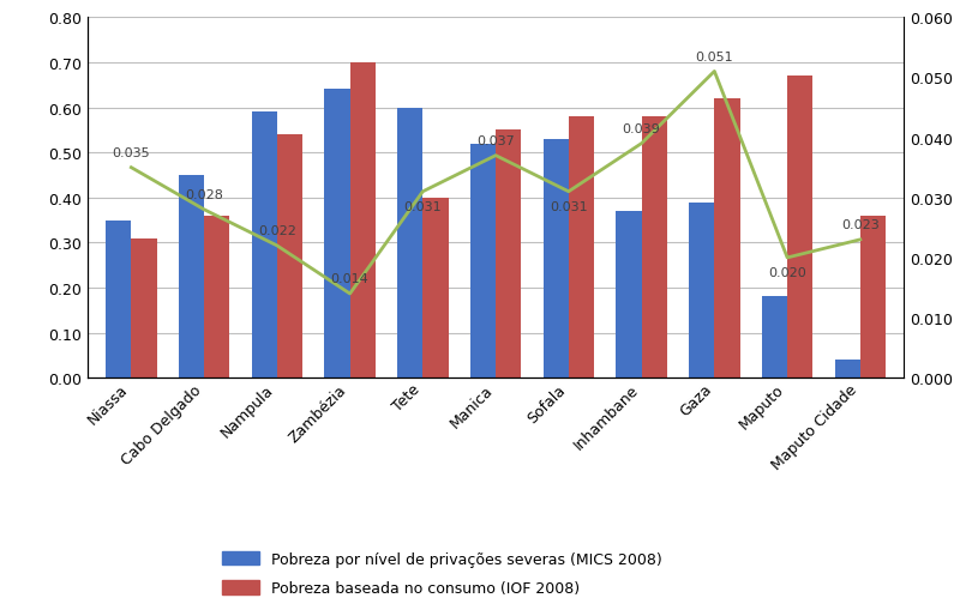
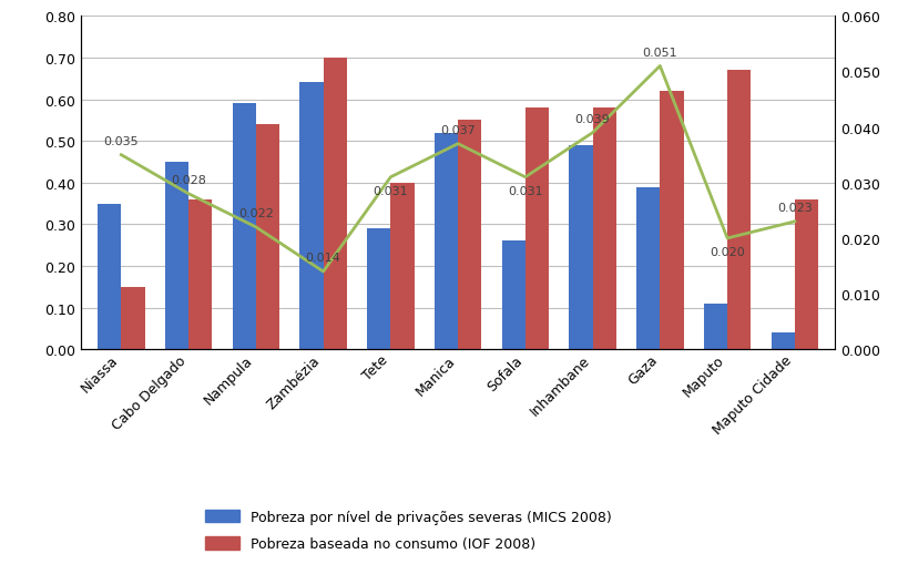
Pobreza baseada no consumo (IOF 2008)/Niassa: 0.31 -> 0.15
Pobreza por nível de privações severas (MICS 2008)/Tete: 0.60 -> 0.29
Pobreza por nível de privações severas (MICS 2008)/Sofala: 0.53 -> 0.26
Pobreza por nível de privações severas (MICS 2008)/Inhambane: 0.37 -> 0.49
Pobreza por nível de privações severas (MICS 2008)/Maputo: 0.18 -> 0.11
